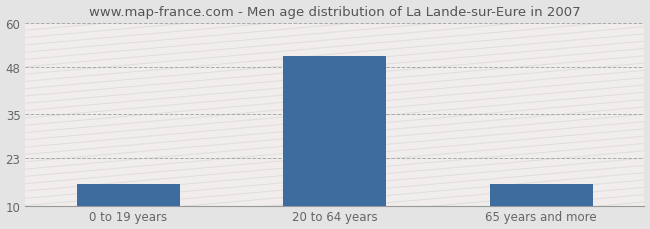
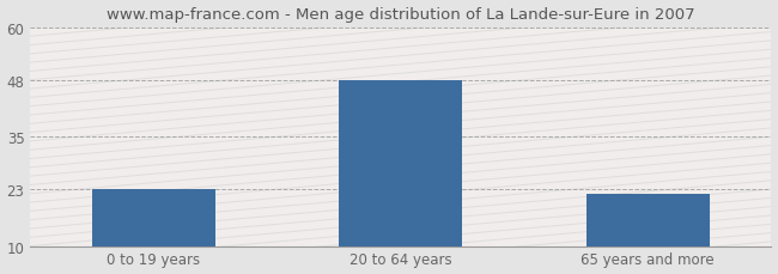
0 to 19 years: 16 -> 23
20 to 64 years: 51 -> 48
65 years and more: 16 -> 22
